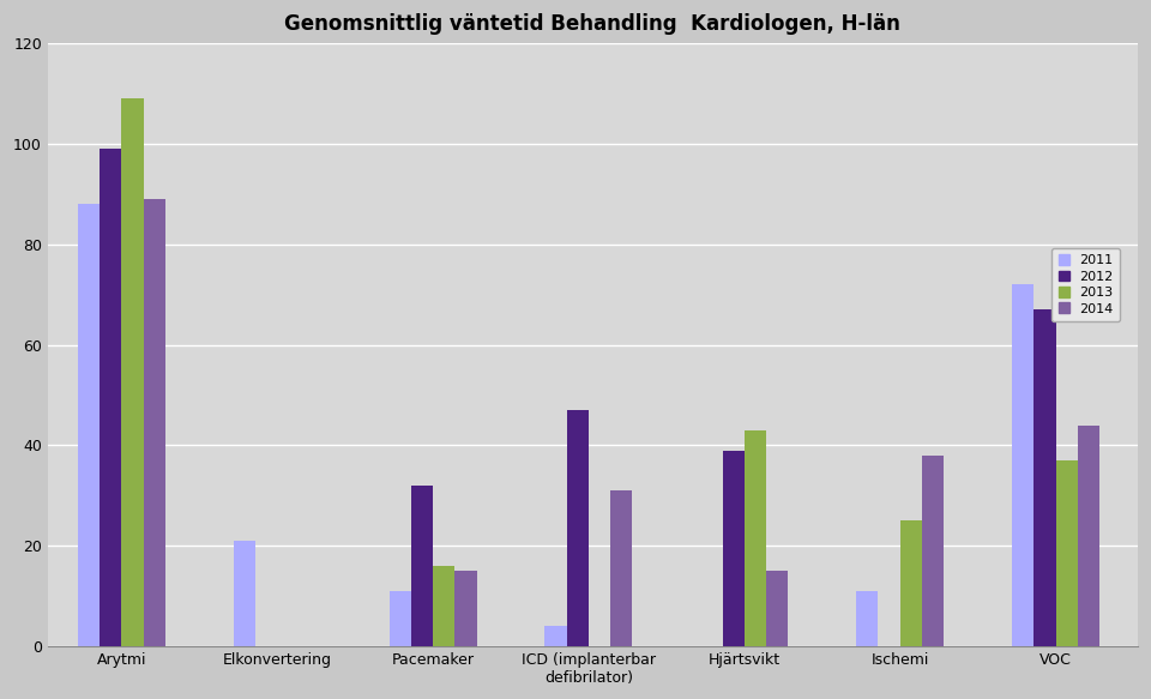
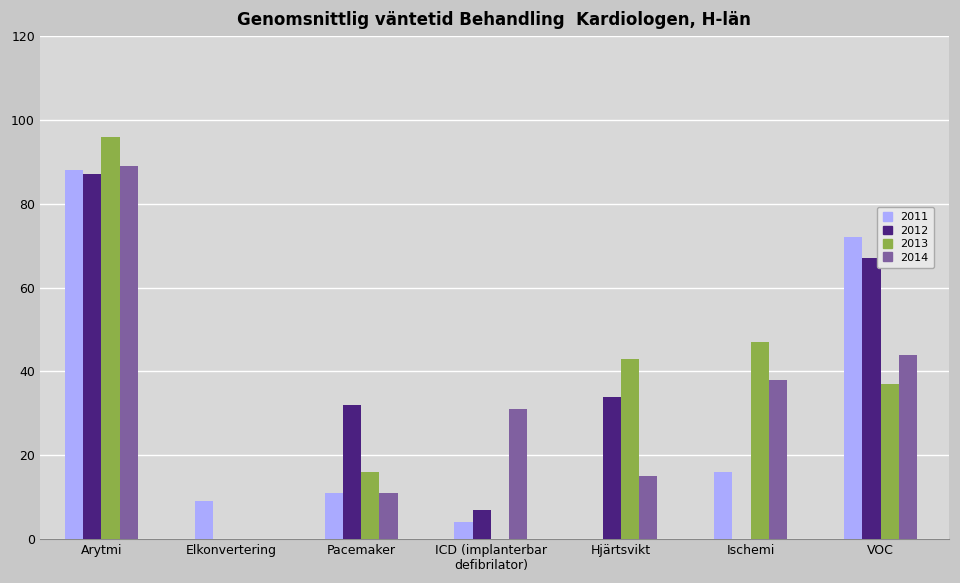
2012/Arytmi: 99 -> 87
2013/Arytmi: 109 -> 96
2011/Elkonvertering: 21 -> 9
2014/Pacemaker: 15 -> 11
2012/ICD (implanterbar defibrilator): 47 -> 7
2012/Hjärtsvikt: 39 -> 34
2011/Ischemi: 11 -> 16
2013/Ischemi: 25 -> 47
